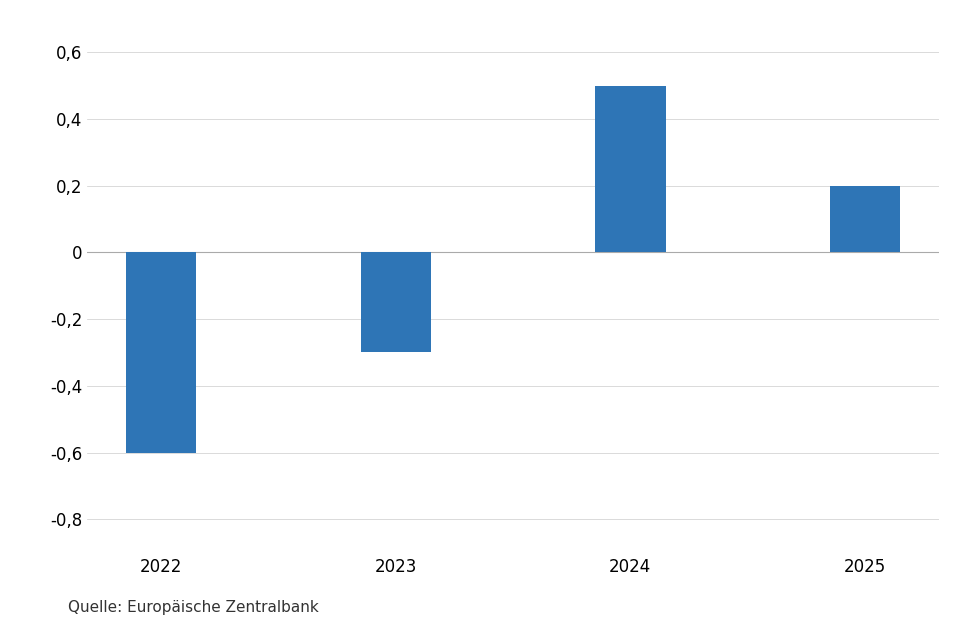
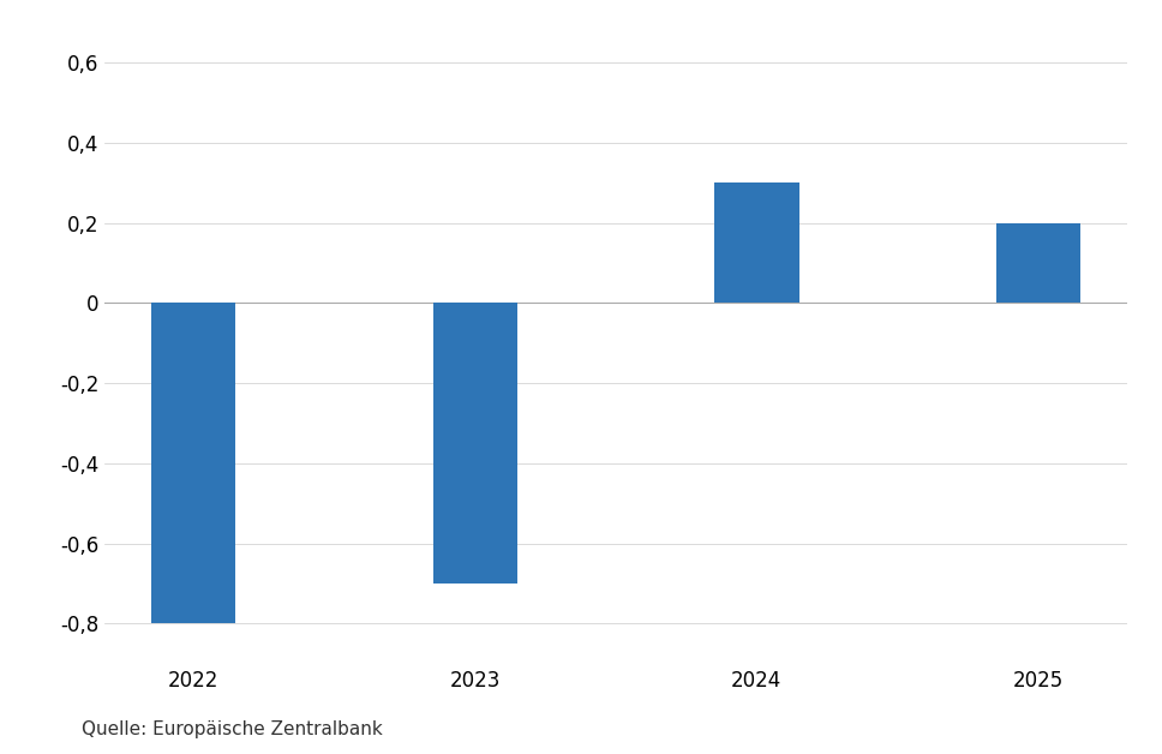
2022: -0,6 -> -0,8
2023: -0,3 -> -0,7
2024: 0,5 -> 0,3
